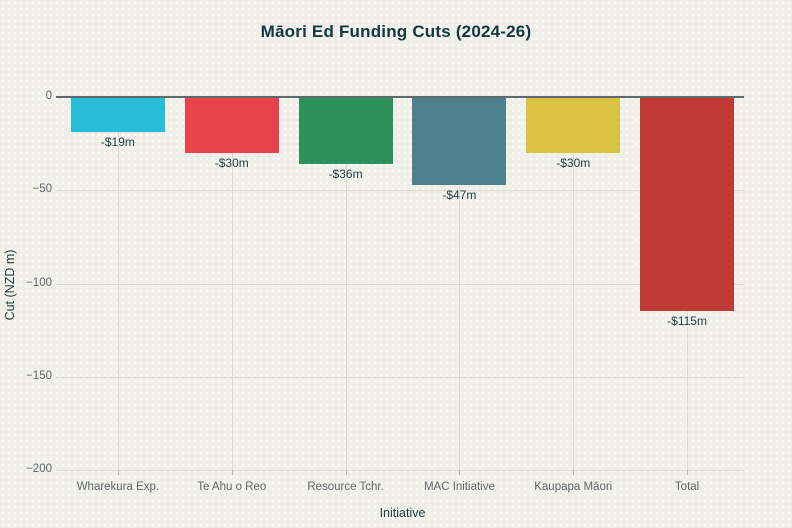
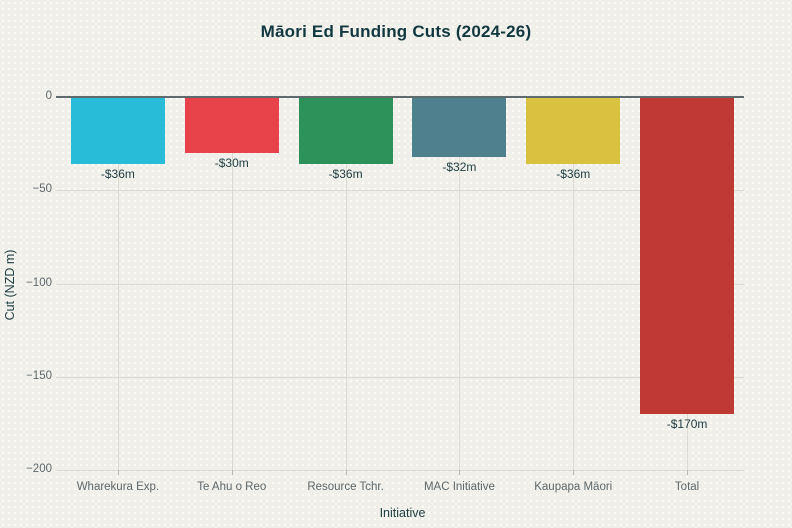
Wharekura Exp.: -$19m -> -$36m
MAC Initiative: -$47m -> -$32m
Kaupapa Māori: -$30m -> -$36m
Total: -$115m -> -$170m
